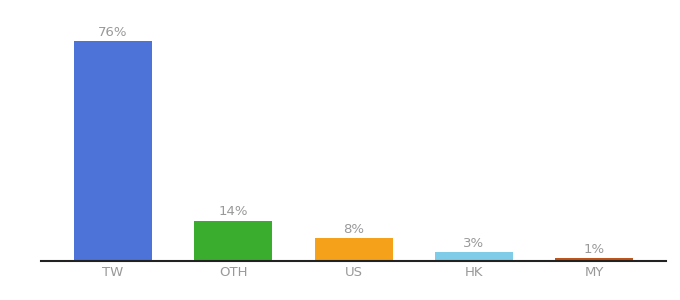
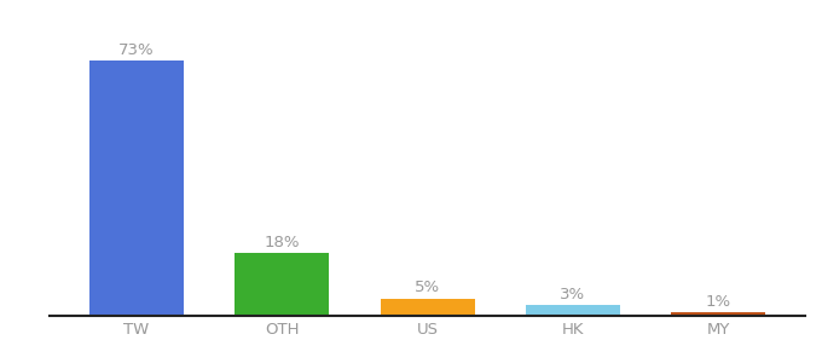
TW: 76% -> 73%
OTH: 14% -> 18%
US: 8% -> 5%
